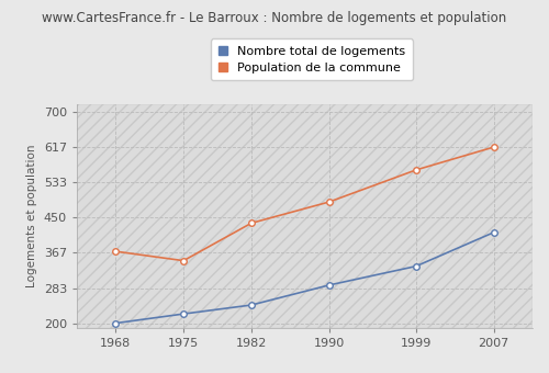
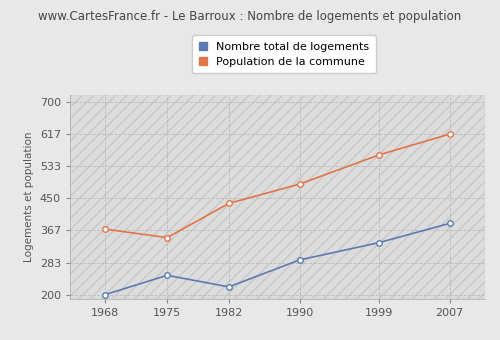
Nombre total de logements/1975: 222 -> 250
Nombre total de logements/1982: 243 -> 220
Nombre total de logements/2007: 415 -> 385
